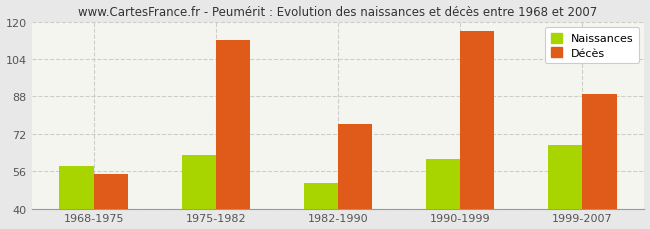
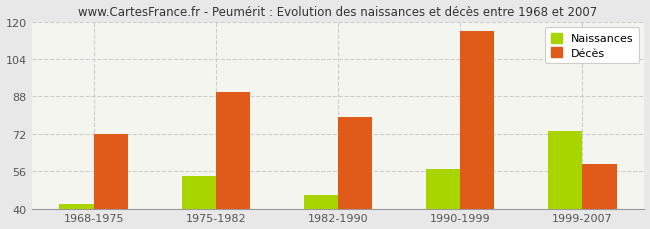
Naissances/1968-1975: 58 -> 42
Décès/1968-1975: 55 -> 72
Naissances/1975-1982: 63 -> 54
Décès/1975-1982: 112 -> 90
Naissances/1982-1990: 51 -> 46
Décès/1982-1990: 76 -> 79
Naissances/1990-1999: 61 -> 57
Naissances/1999-2007: 67 -> 73
Décès/1999-2007: 89 -> 59
